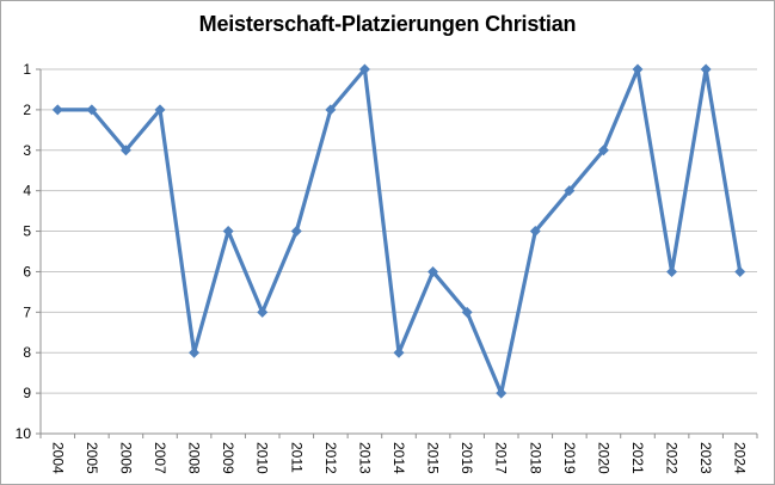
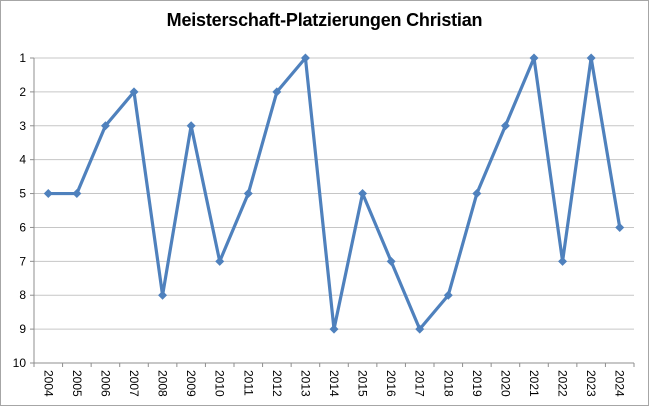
2004: 2 -> 5
2005: 2 -> 5
2009: 5 -> 3
2014: 8 -> 9
2015: 6 -> 5
2018: 5 -> 8
2019: 4 -> 5
2022: 6 -> 7
